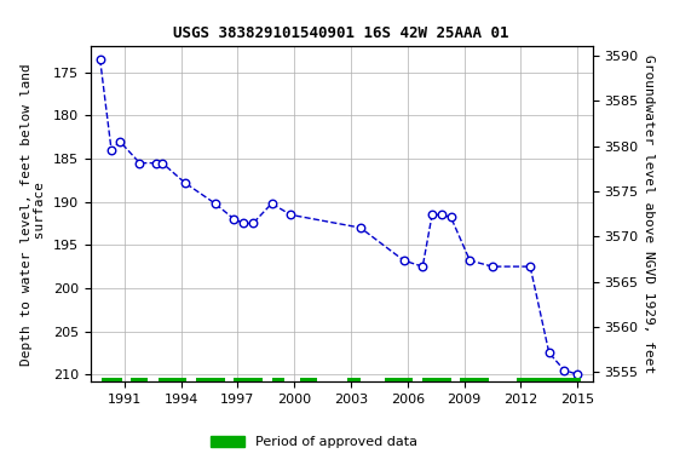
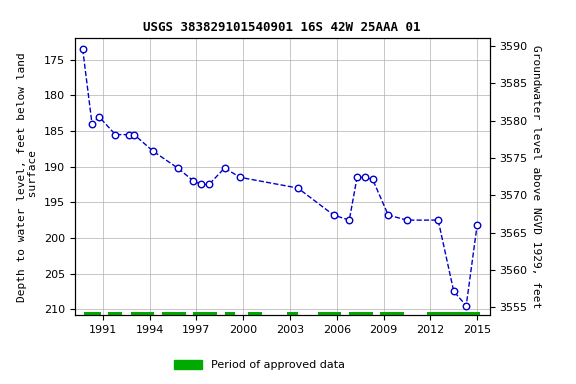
2015: 210.0 -> 198.2
